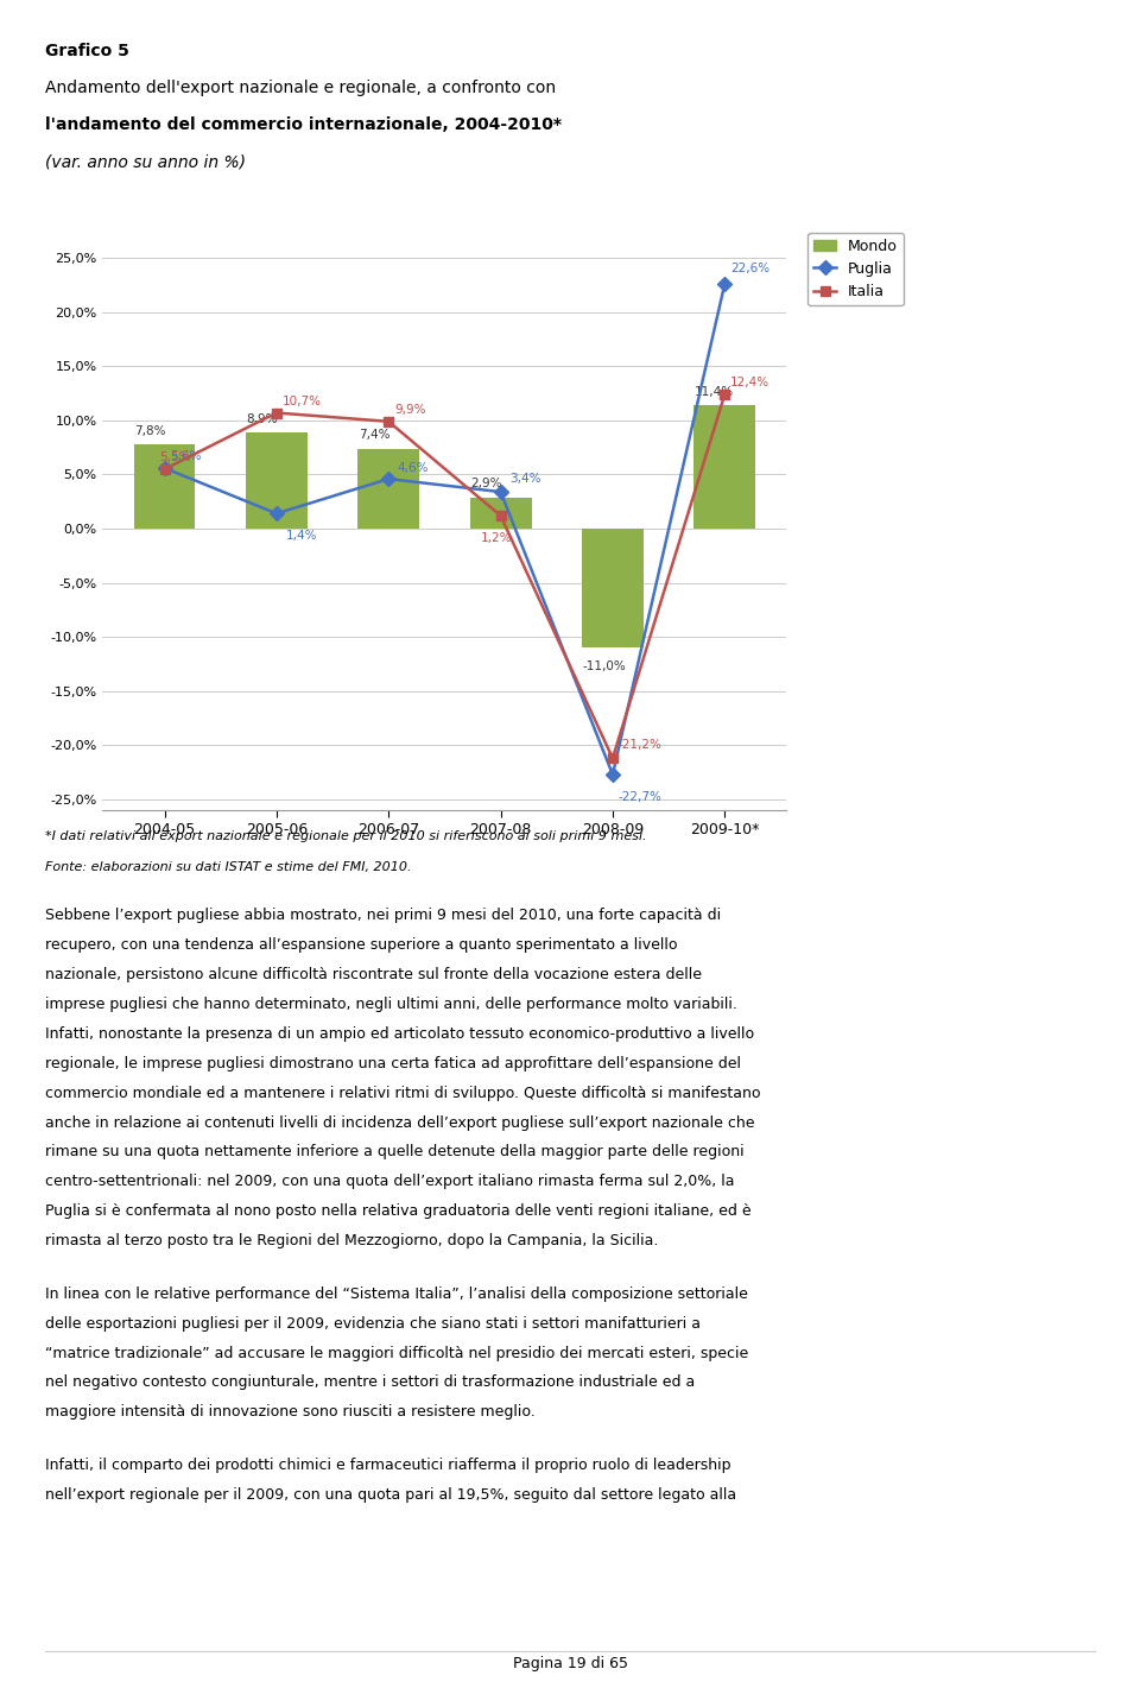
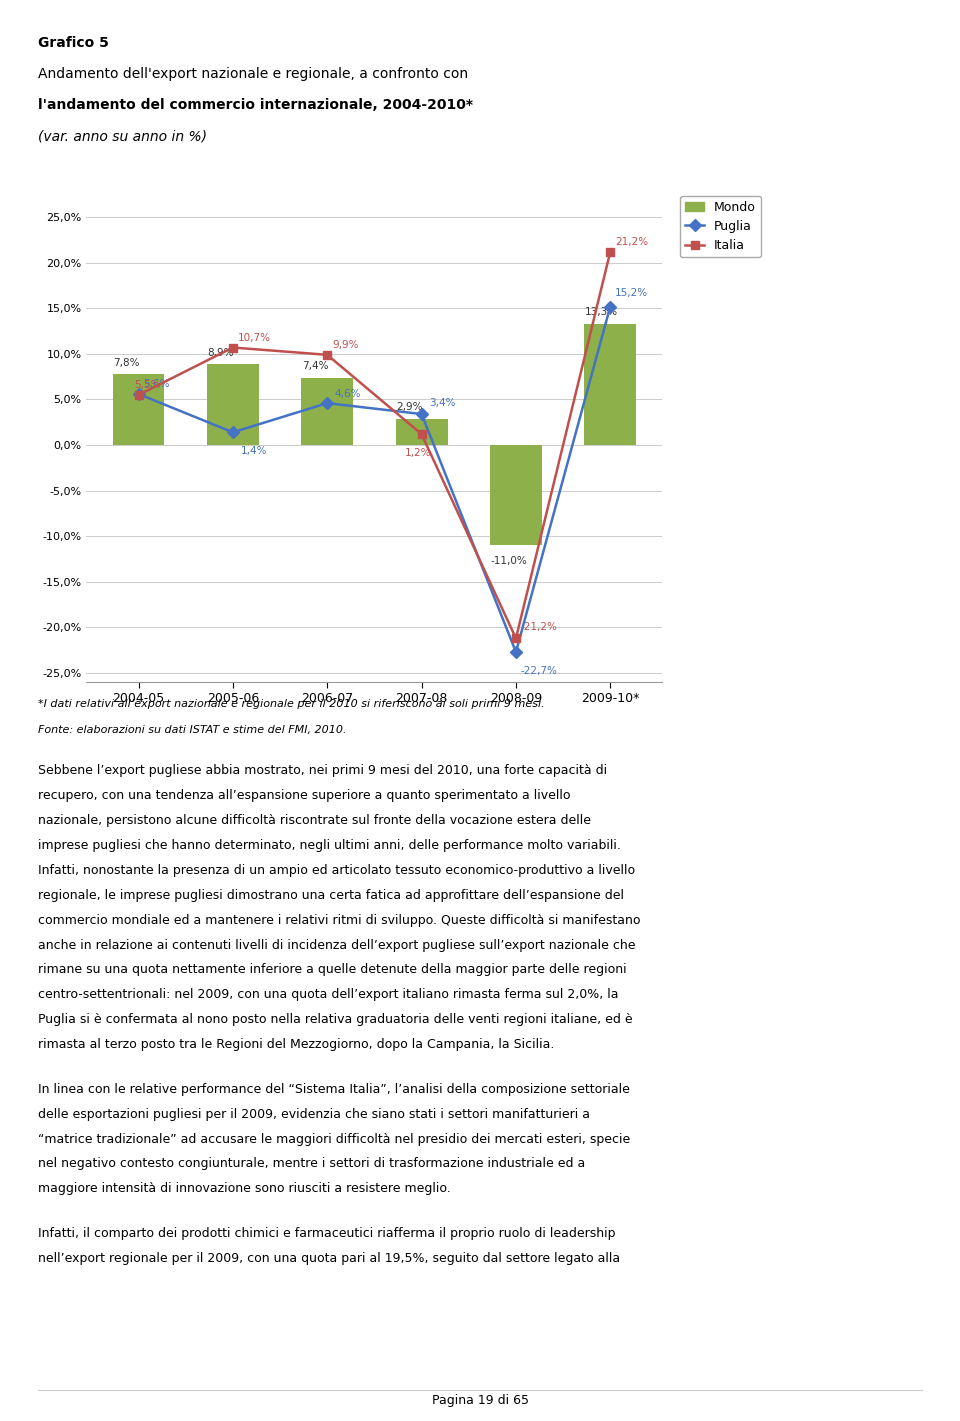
Mondo/2009-10*: 11,4% -> 13,3%
Puglia/2009-10*: 22,6% -> 15,2%
Italia/2009-10*: 12,4% -> 21,2%
